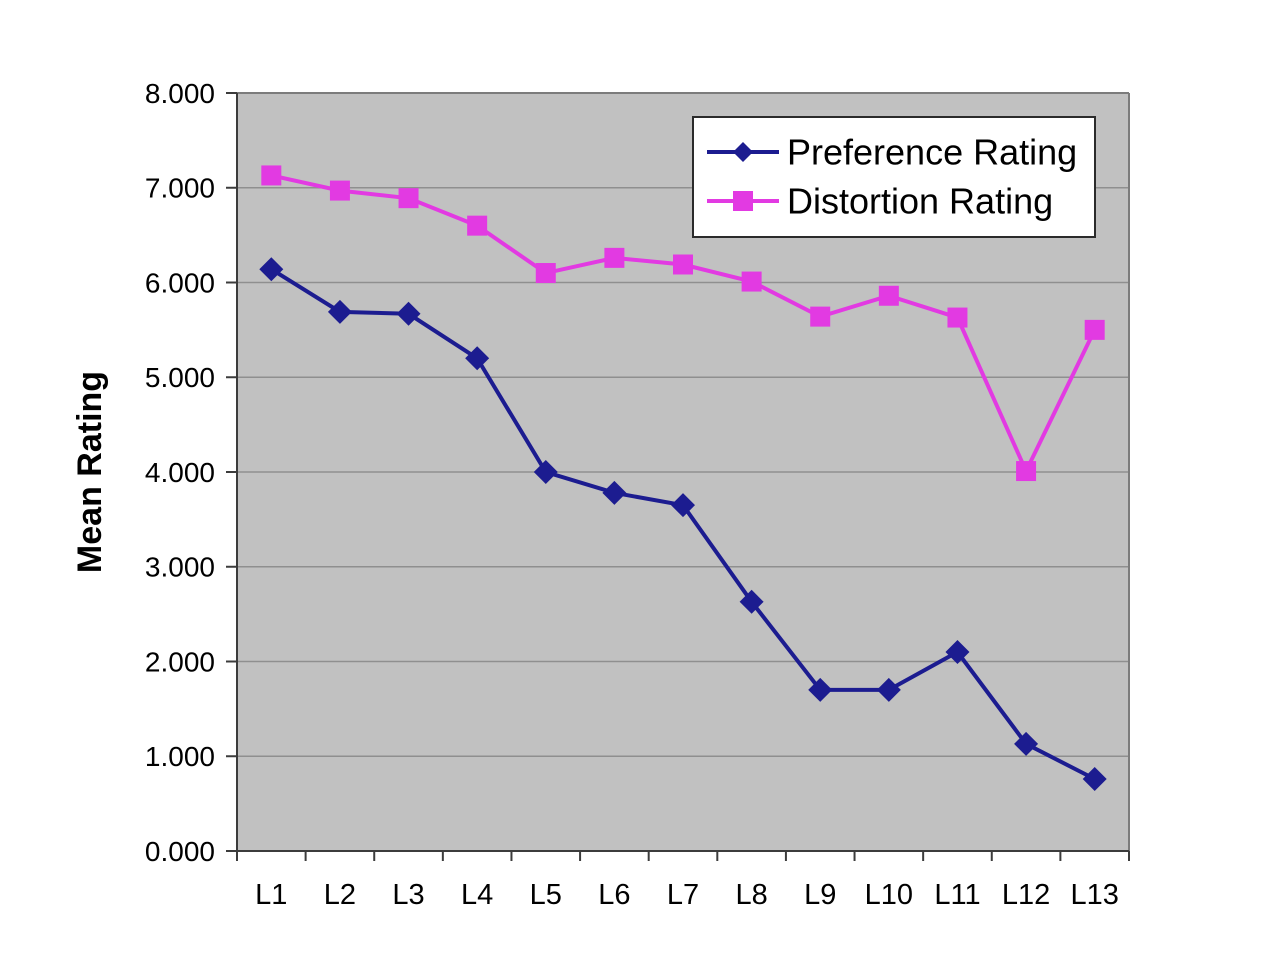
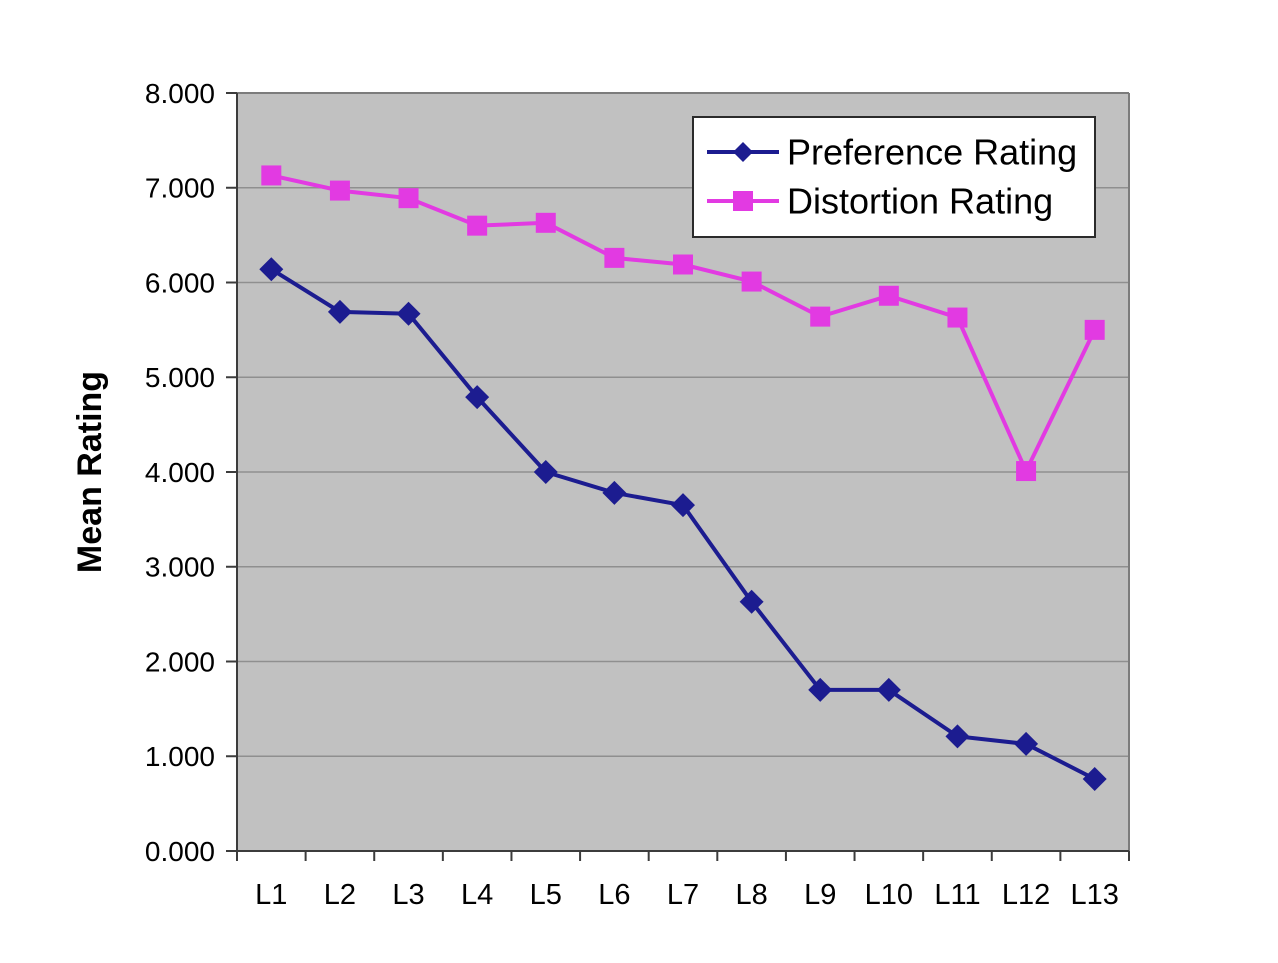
Preference Rating/L4: 5.2 -> 4.8
Distortion Rating/L5: 6.1 -> 6.6
Preference Rating/L11: 2.1 -> 1.2
